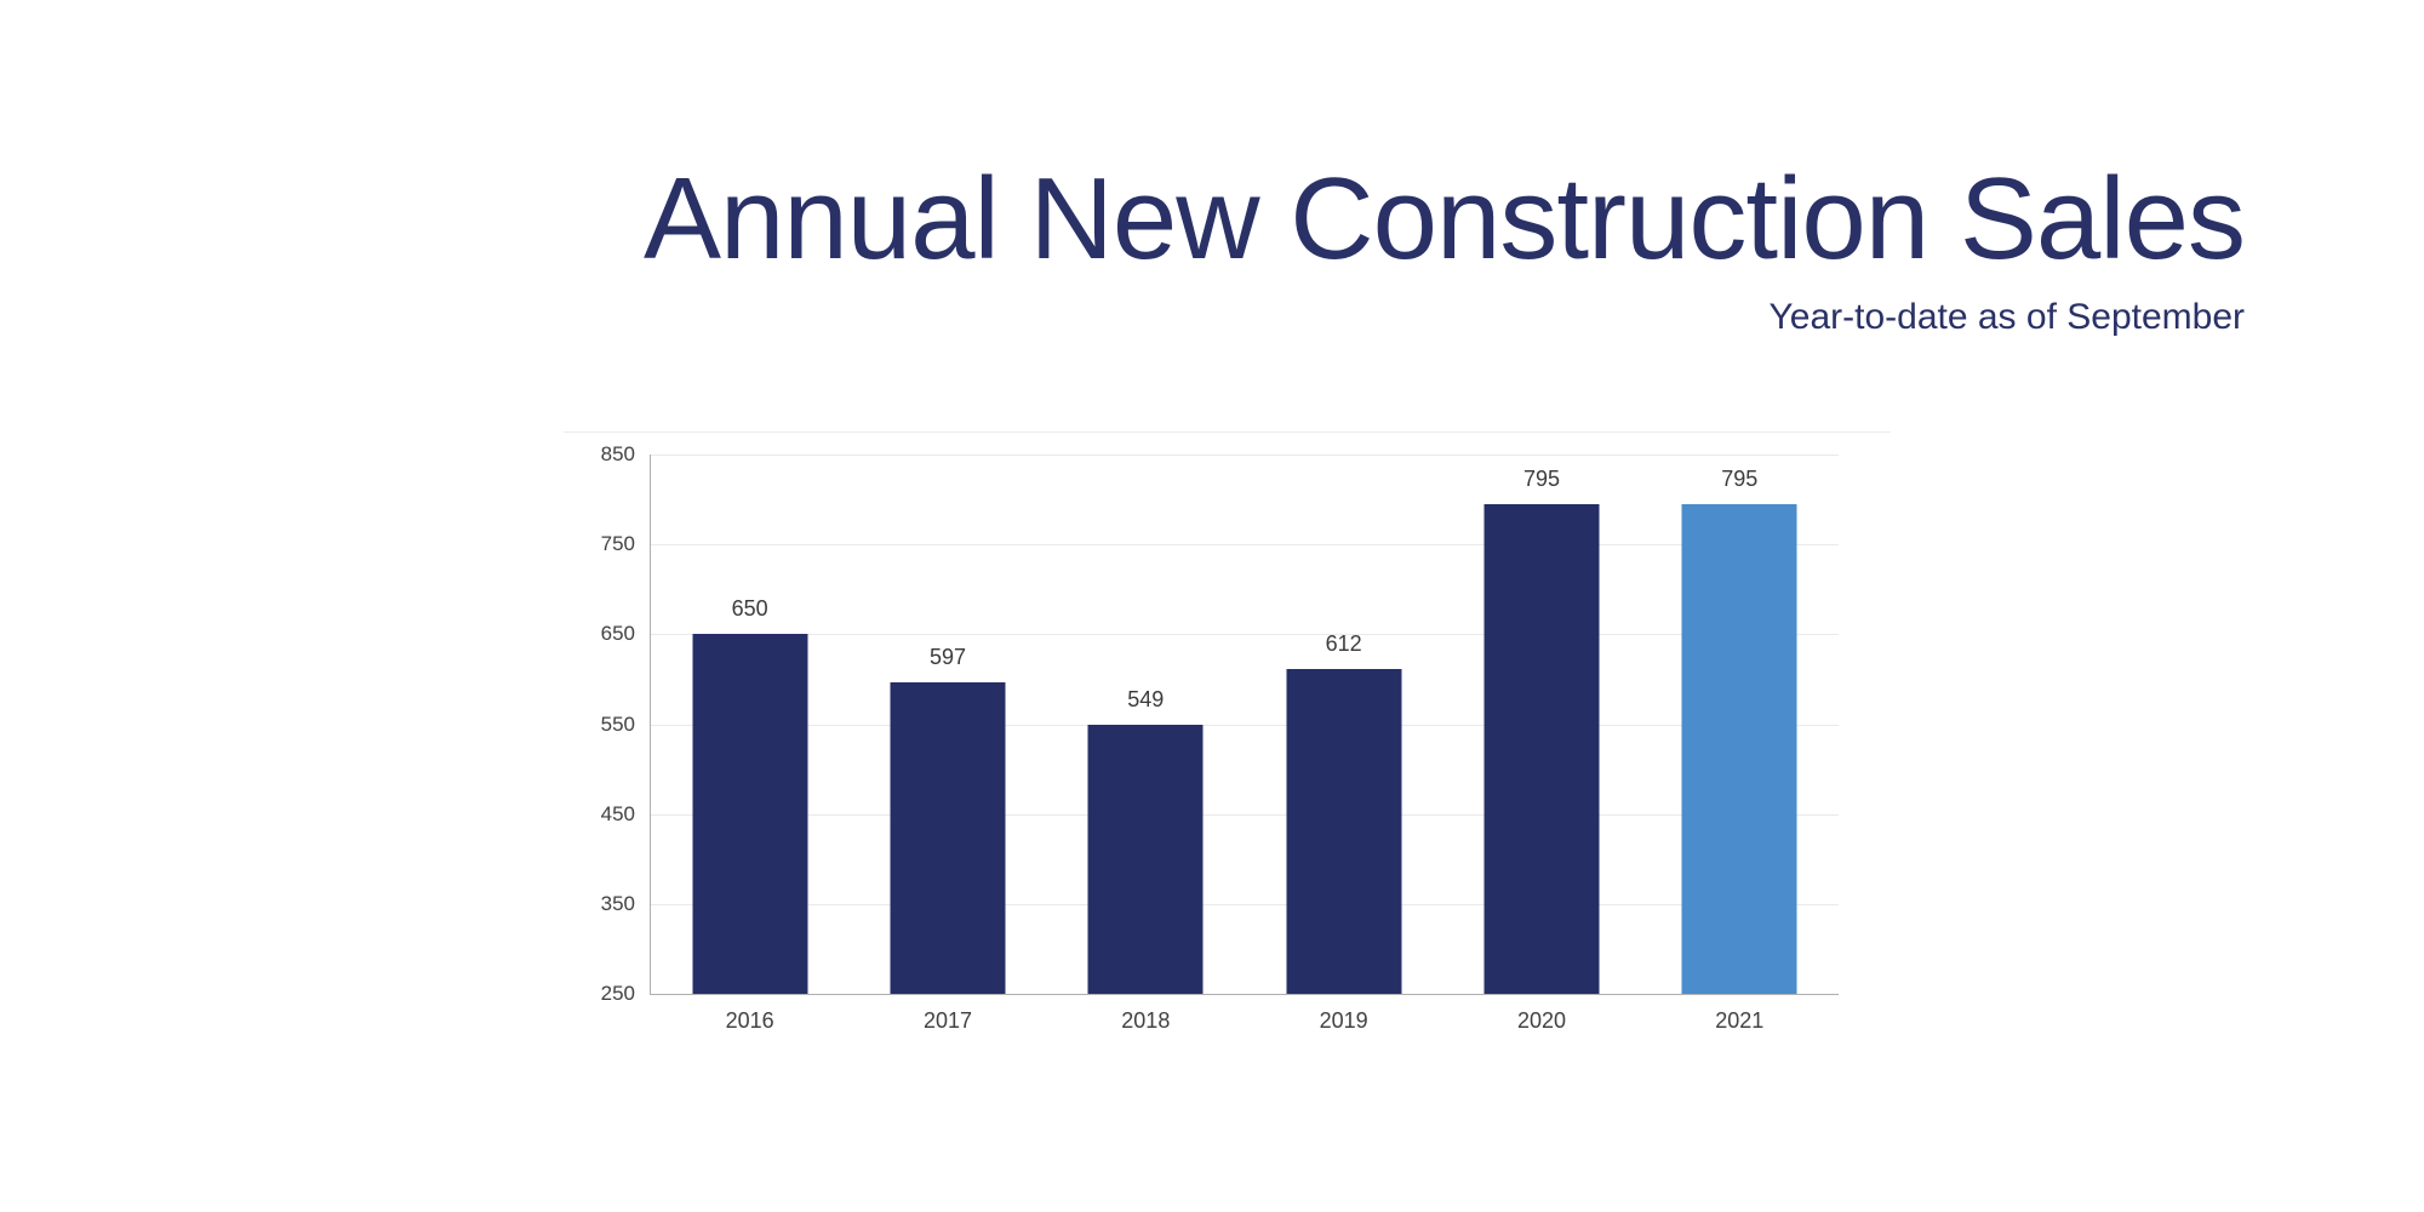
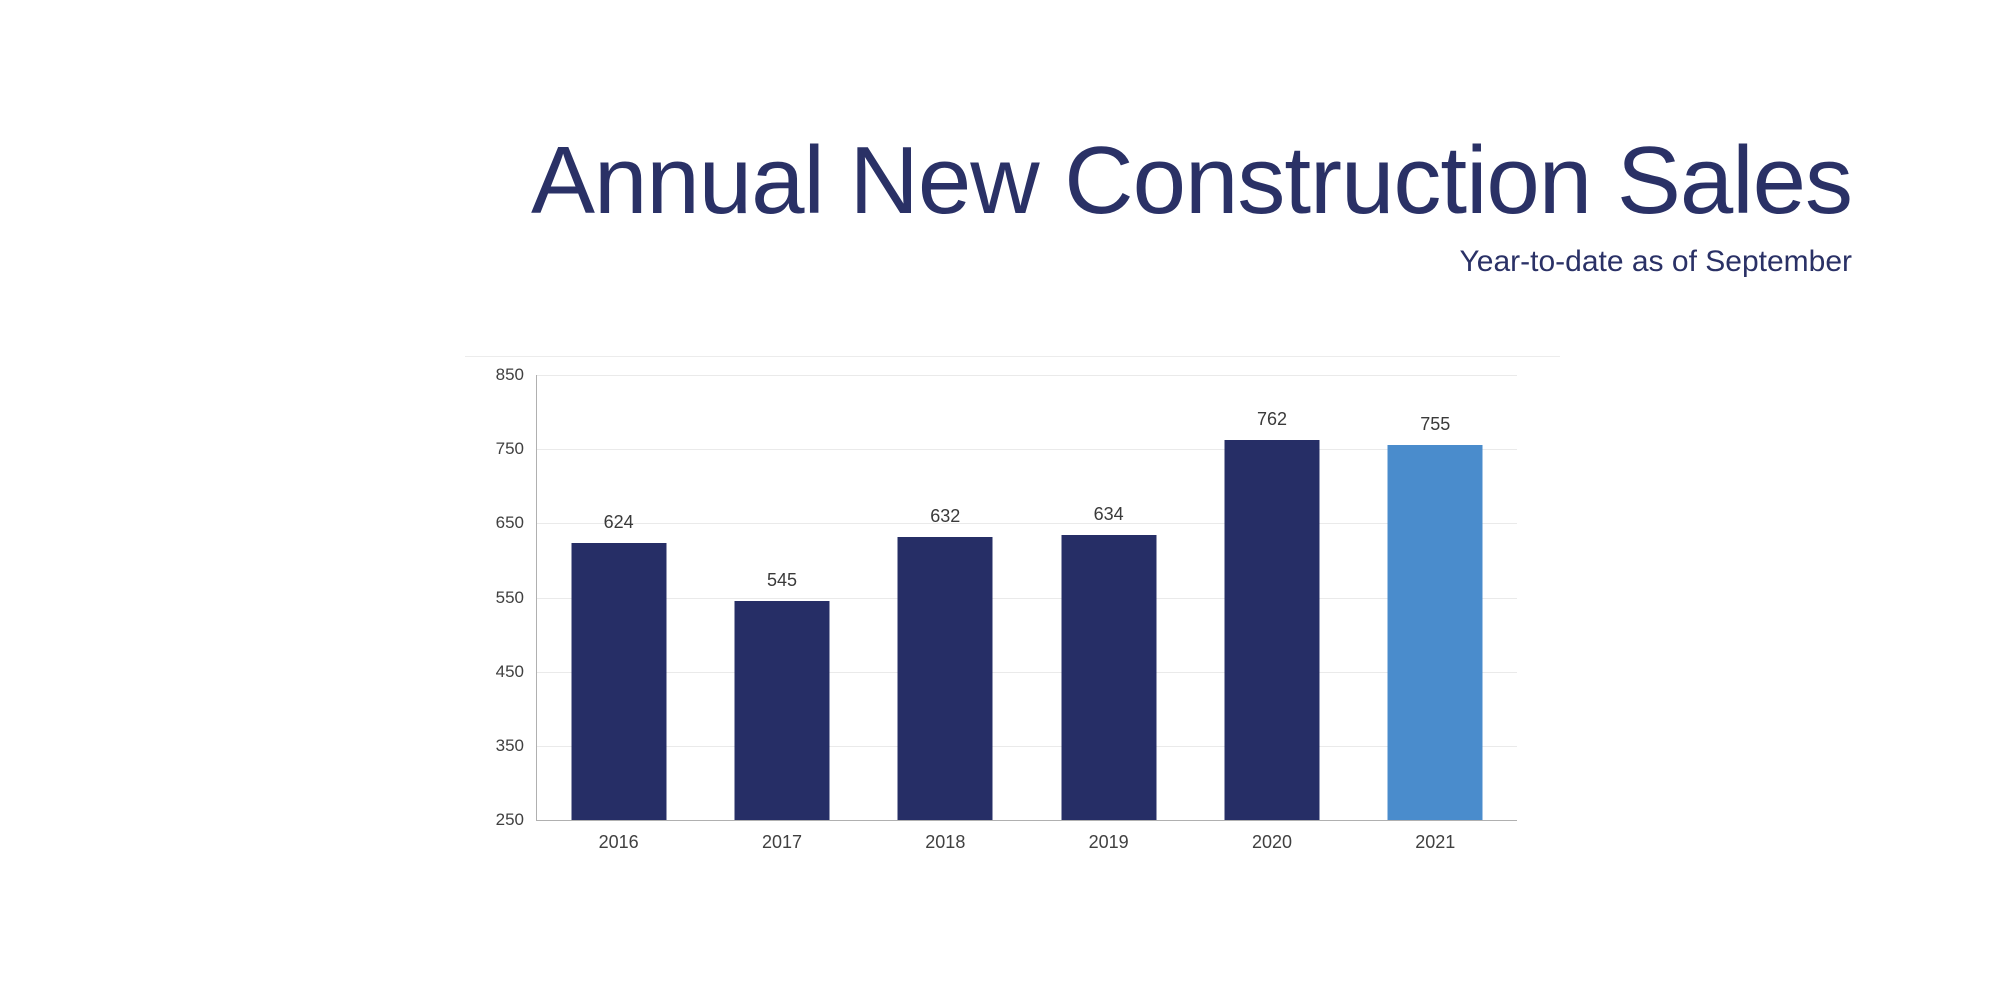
2016: 650 -> 624
2017: 597 -> 545
2018: 549 -> 632
2019: 612 -> 634
2020: 795 -> 762
2021: 795 -> 755
